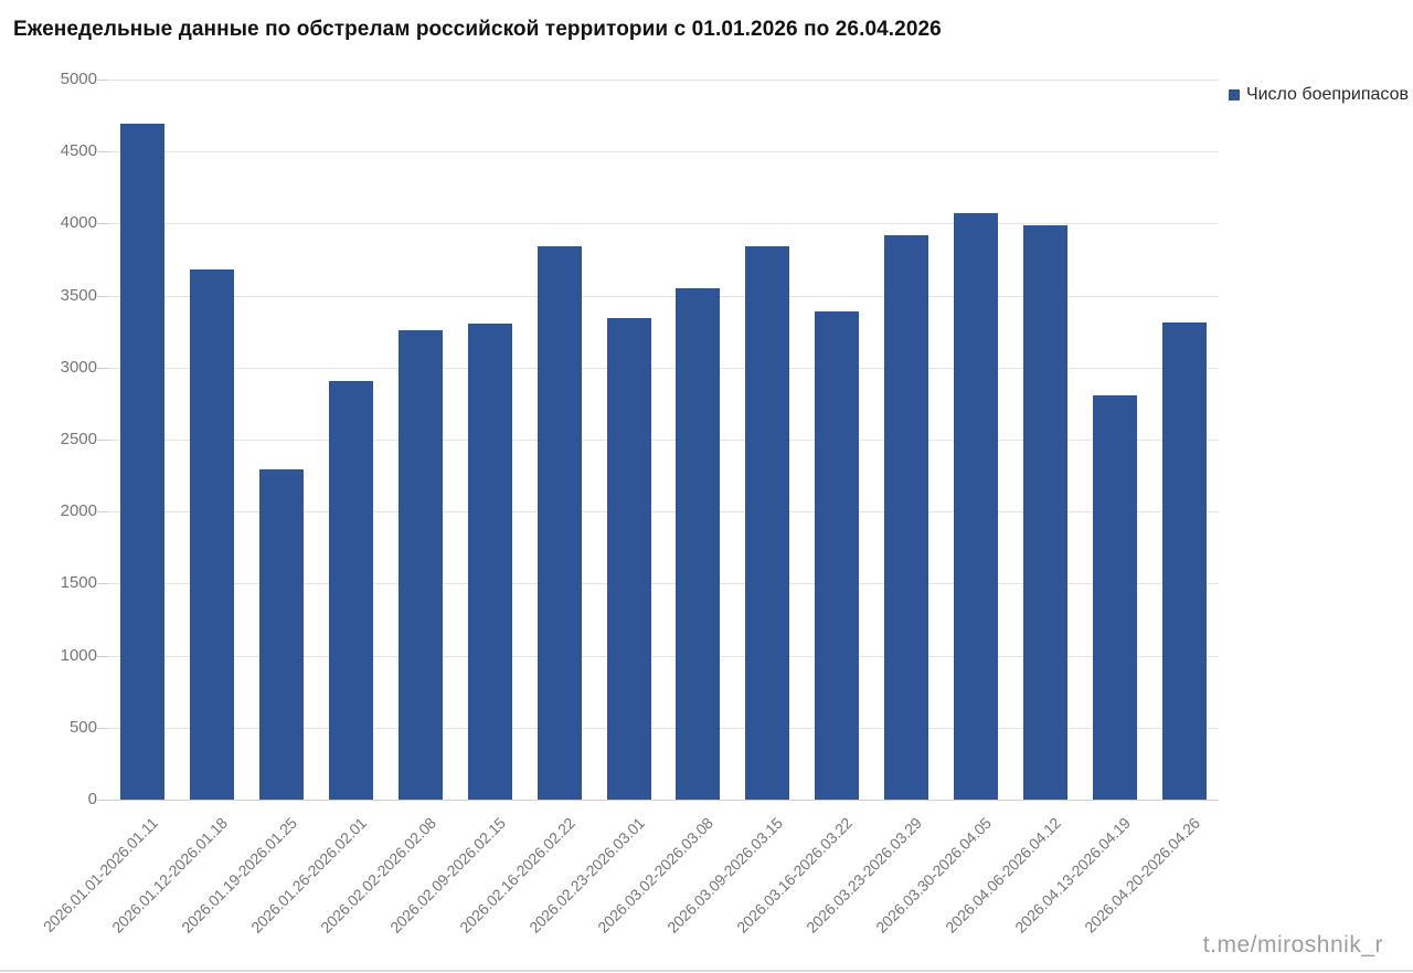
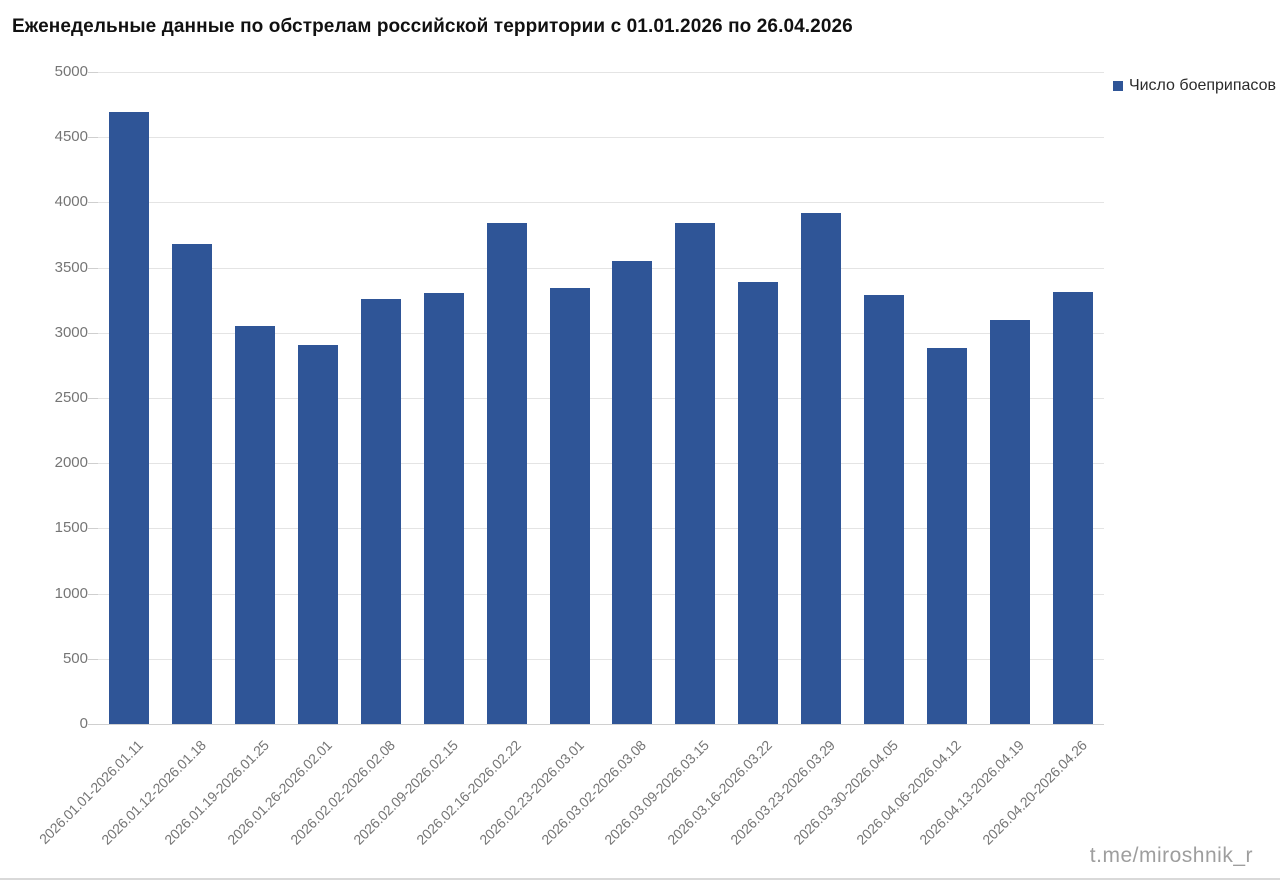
2026.01.19-2026.01.25: 2290 -> 3050
2026.03.30-2026.04.05: 4070 -> 3290
2026.04.06-2026.04.12: 3990 -> 2880
2026.04.13-2026.04.19: 2810 -> 3100
